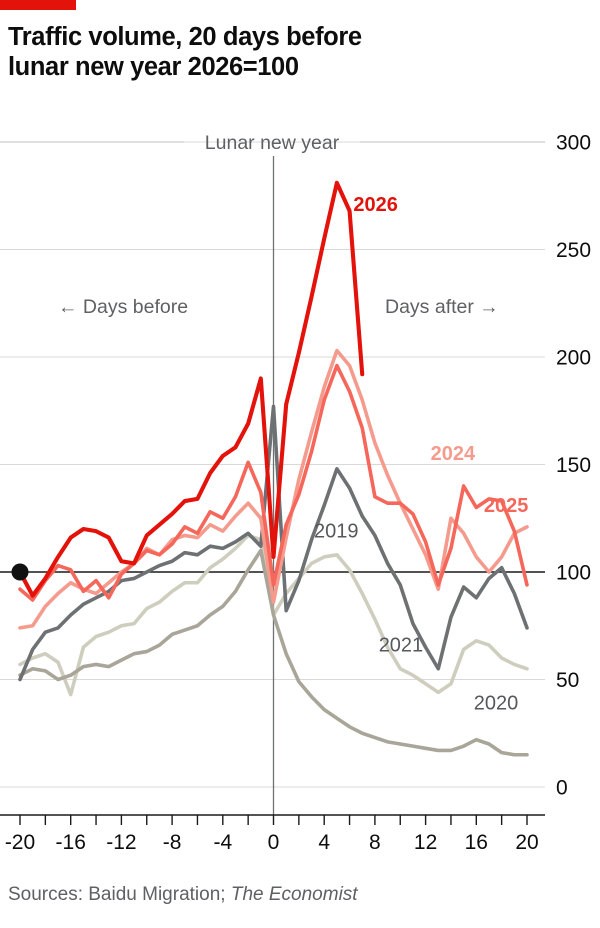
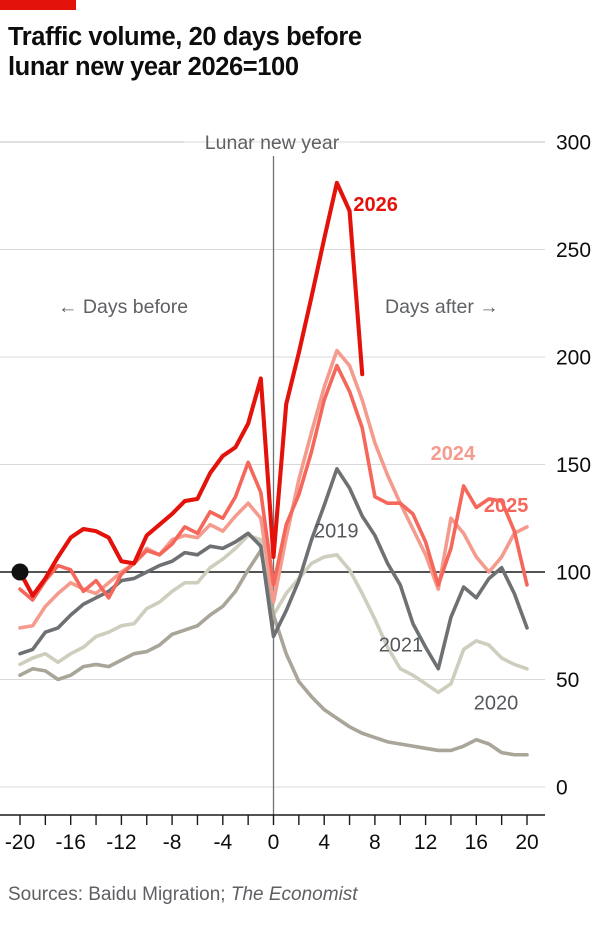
2019/-20: 50 -> 62
2021/-16: 43 -> 62
2019/0: 177 -> 70
